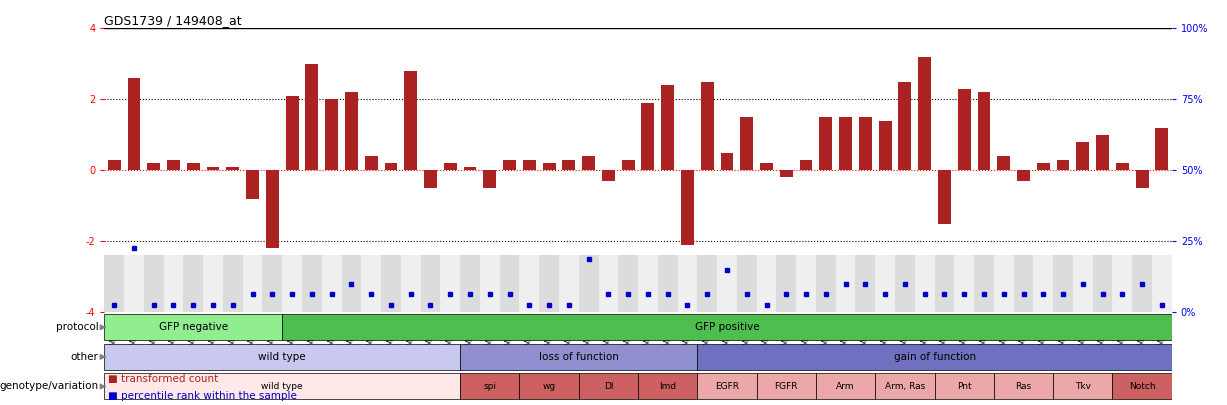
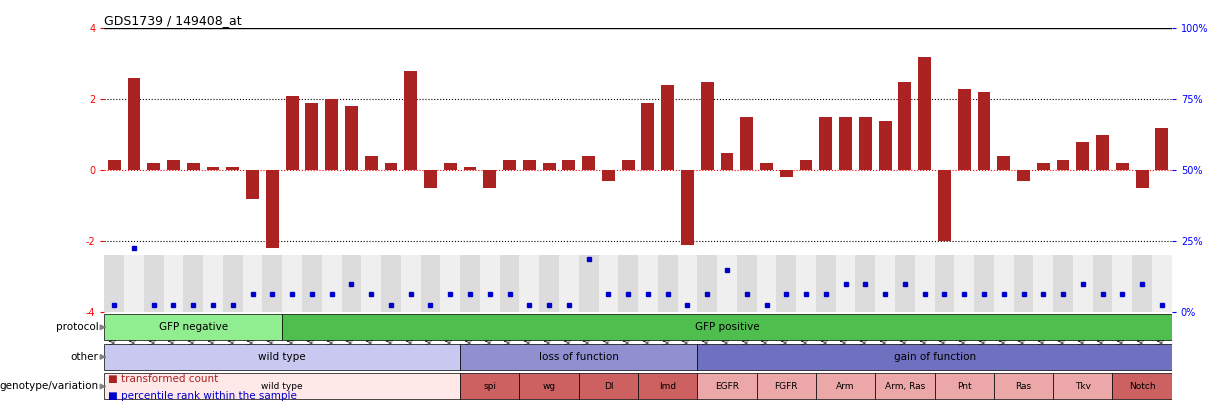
GSM88224: 3.0 -> 1.9
GSM88247: 2.2 -> 1.8
GSM88232: -1.5 -> -2.0
